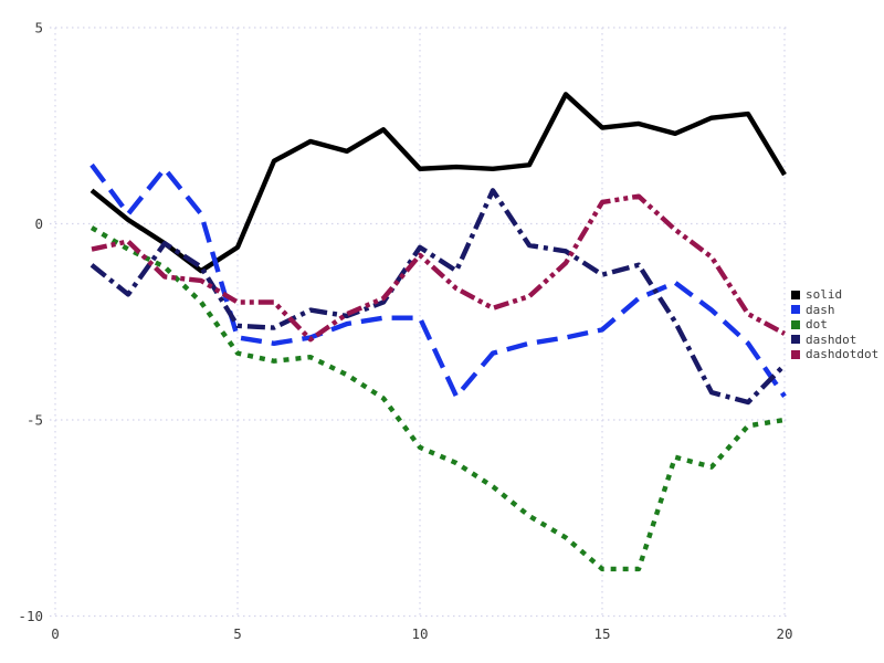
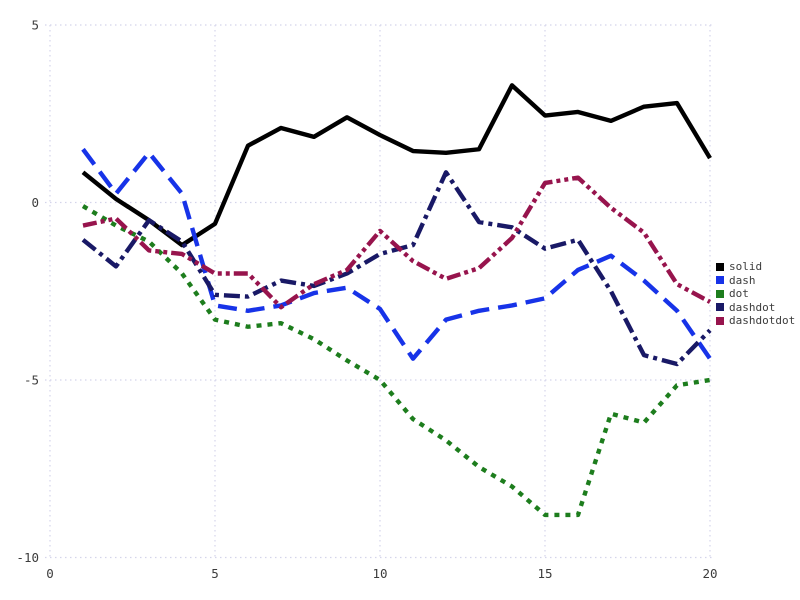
solid/10: 1.4 -> 1.9
dash/10: -2.4 -> -3.0
dot/10: -5.7 -> -5.0
dashdot/10: -0.6 -> -1.4
